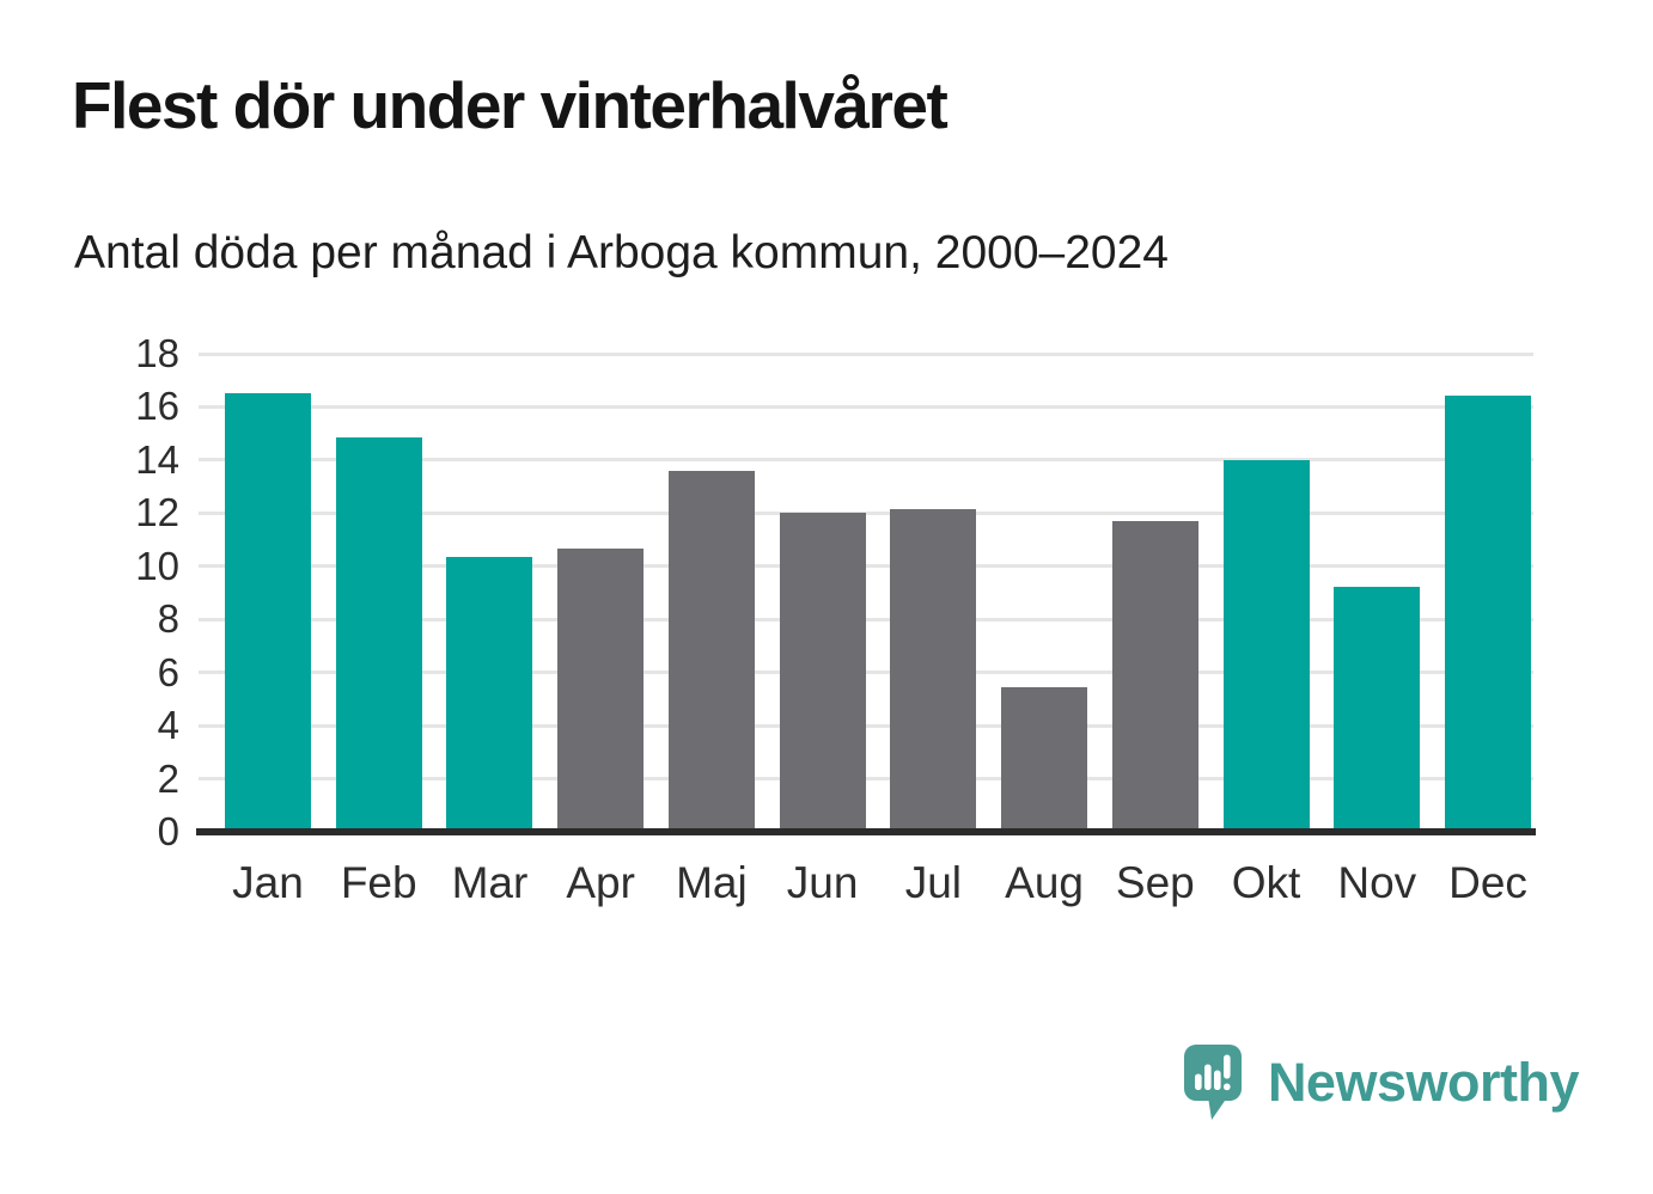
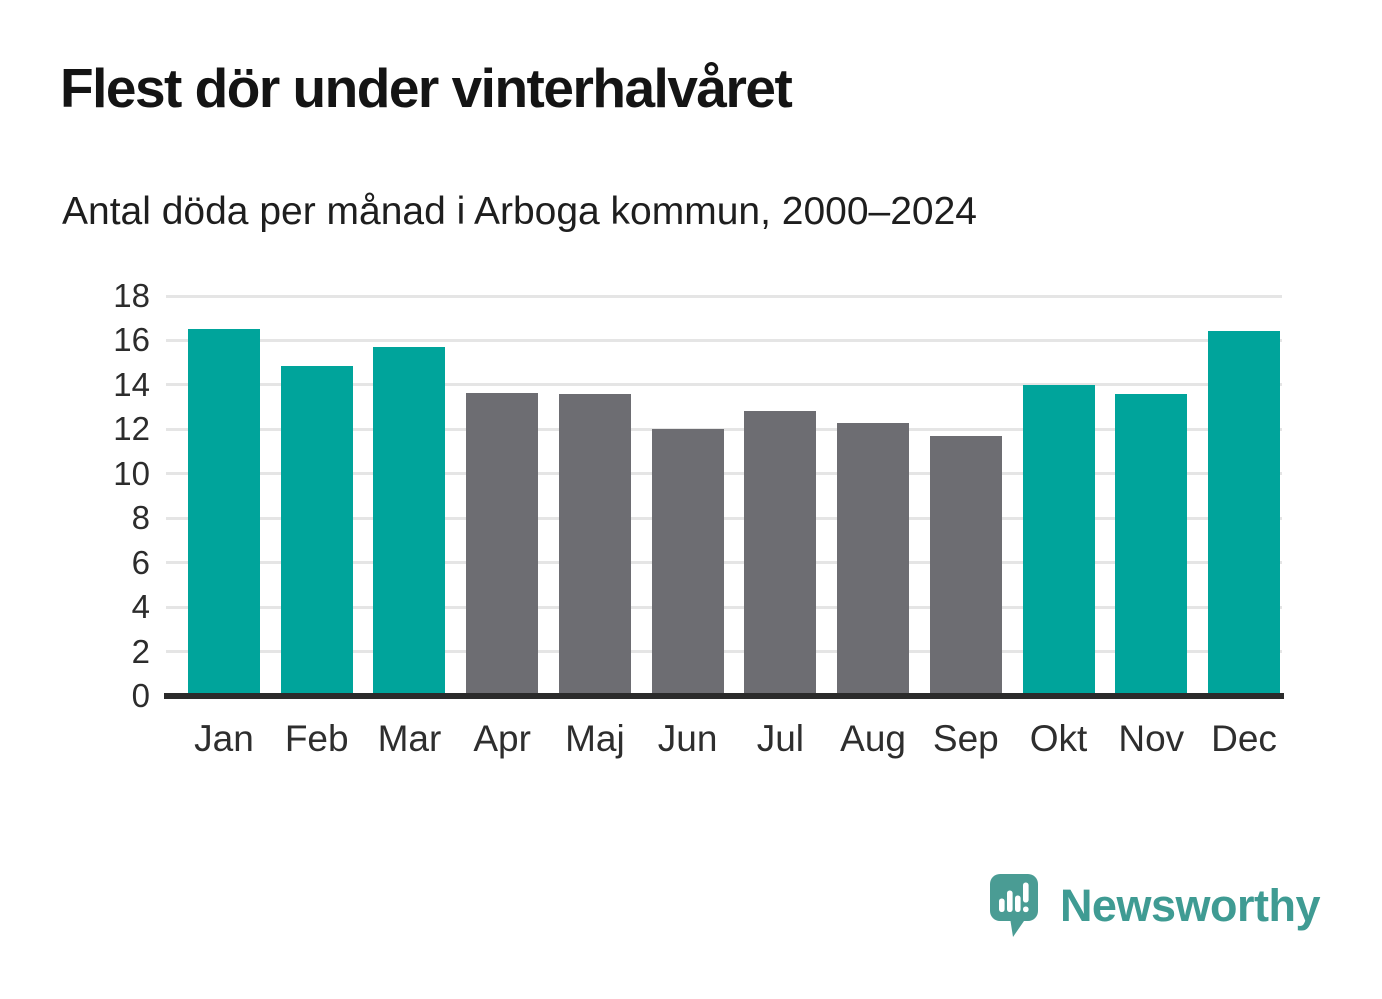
Mar: 10.3 -> 15.7
Apr: 10.6 -> 13.6
Jul: 12.1 -> 12.8
Aug: 5.4 -> 12.2
Nov: 9.2 -> 13.6
